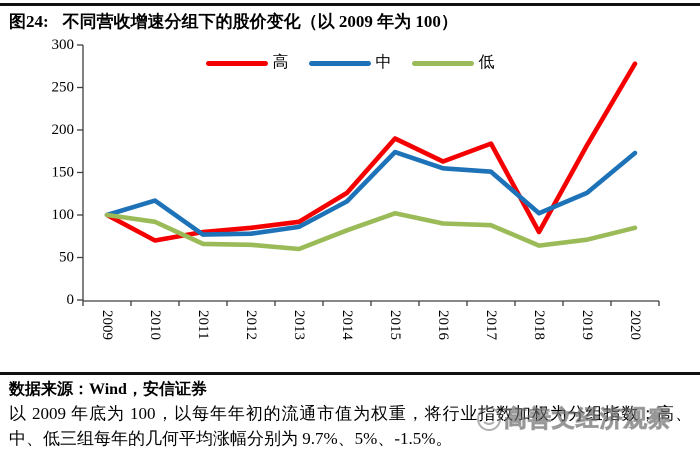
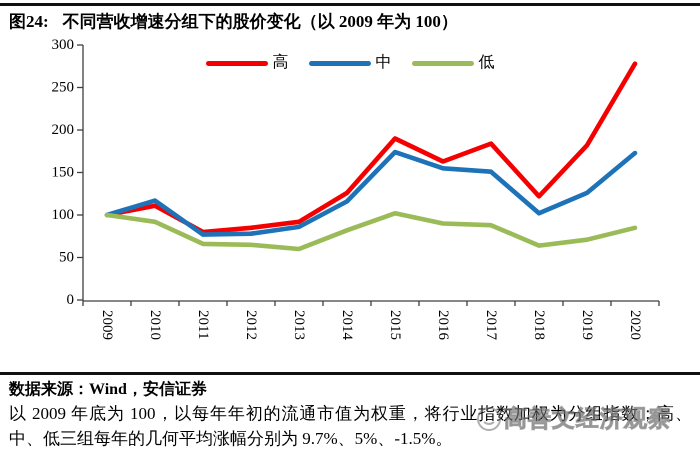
高/2010: 70 -> 110
高/2018: 80 -> 120
